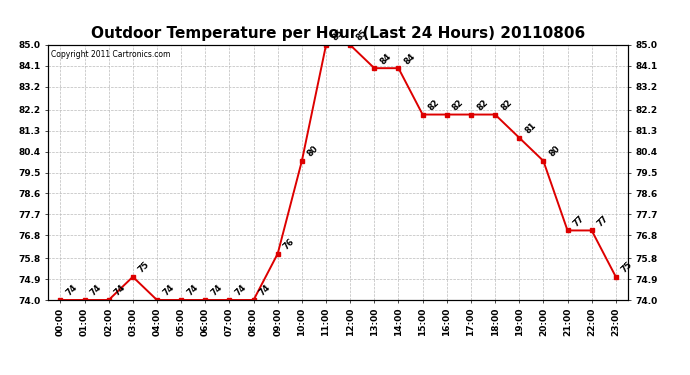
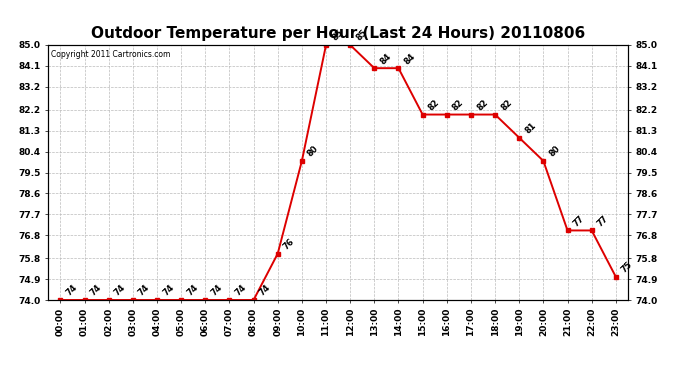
03:00: 75 -> 74
